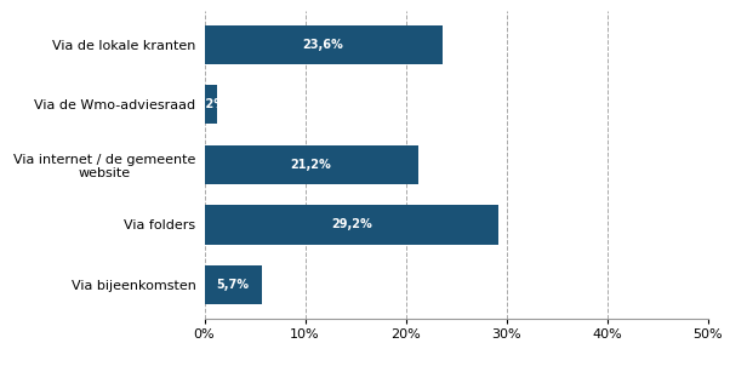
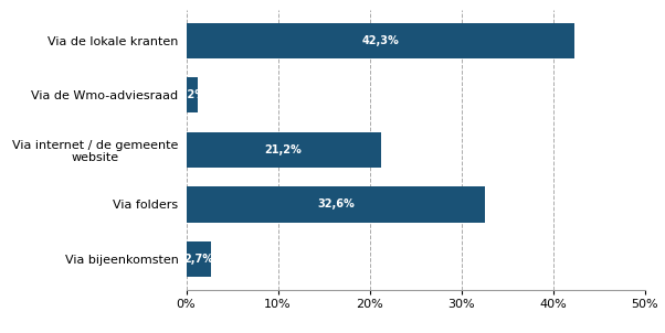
Via de lokale kranten: 23,6% -> 42,3%
Via folders: 29,2% -> 32,6%
Via bijeenkomsten: 5,7% -> 2,7%
